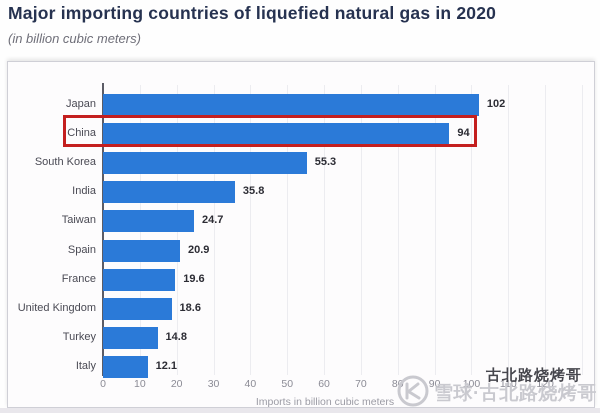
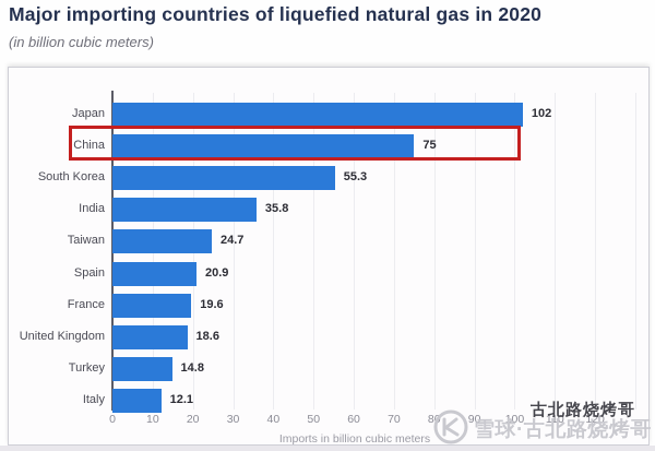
China: 94 -> 75
